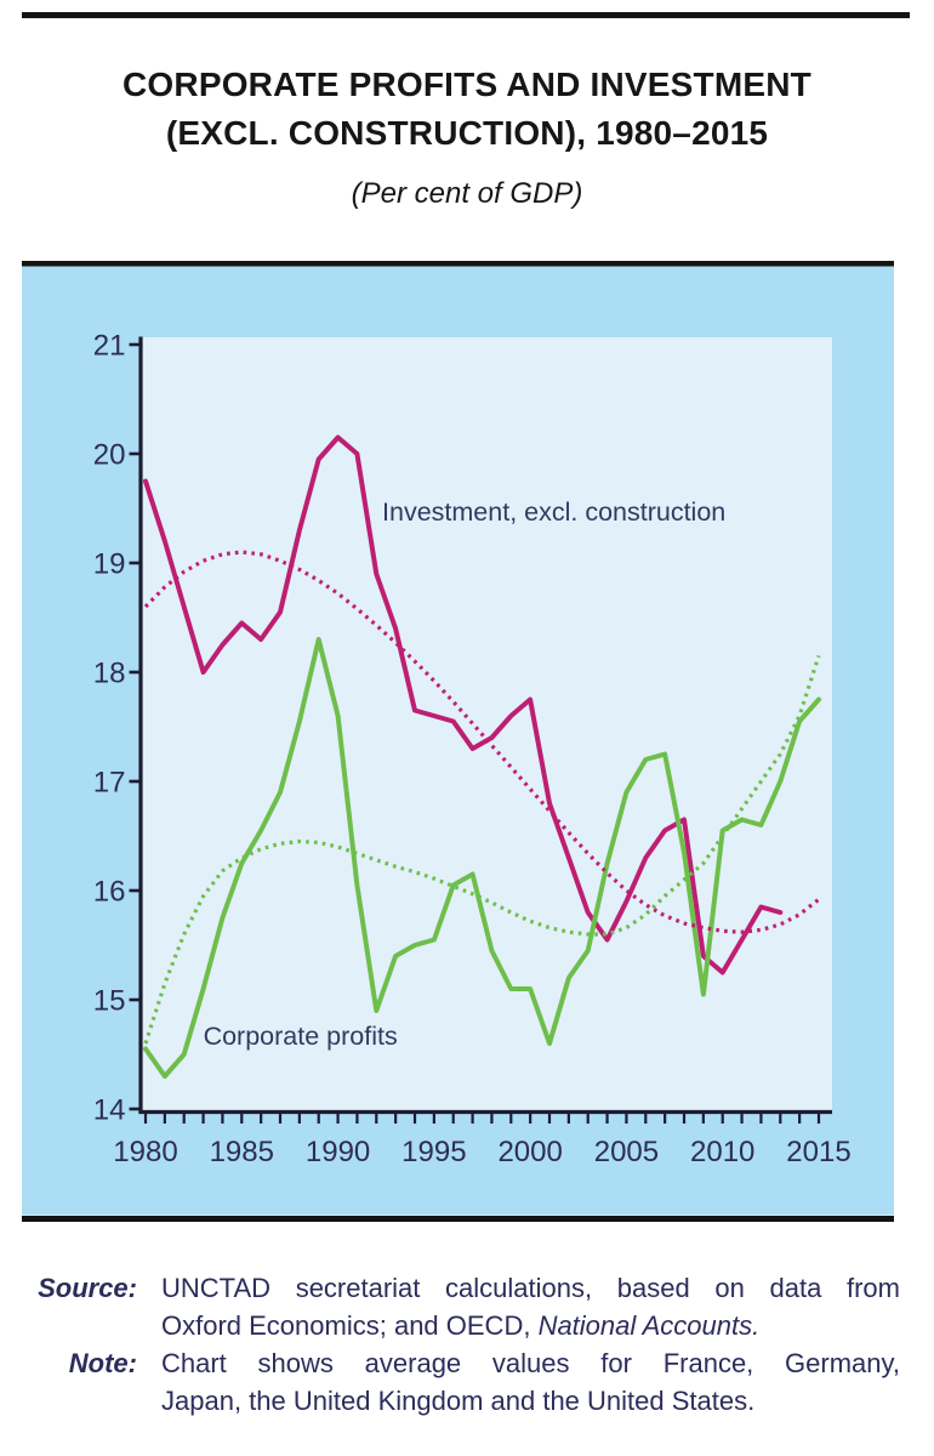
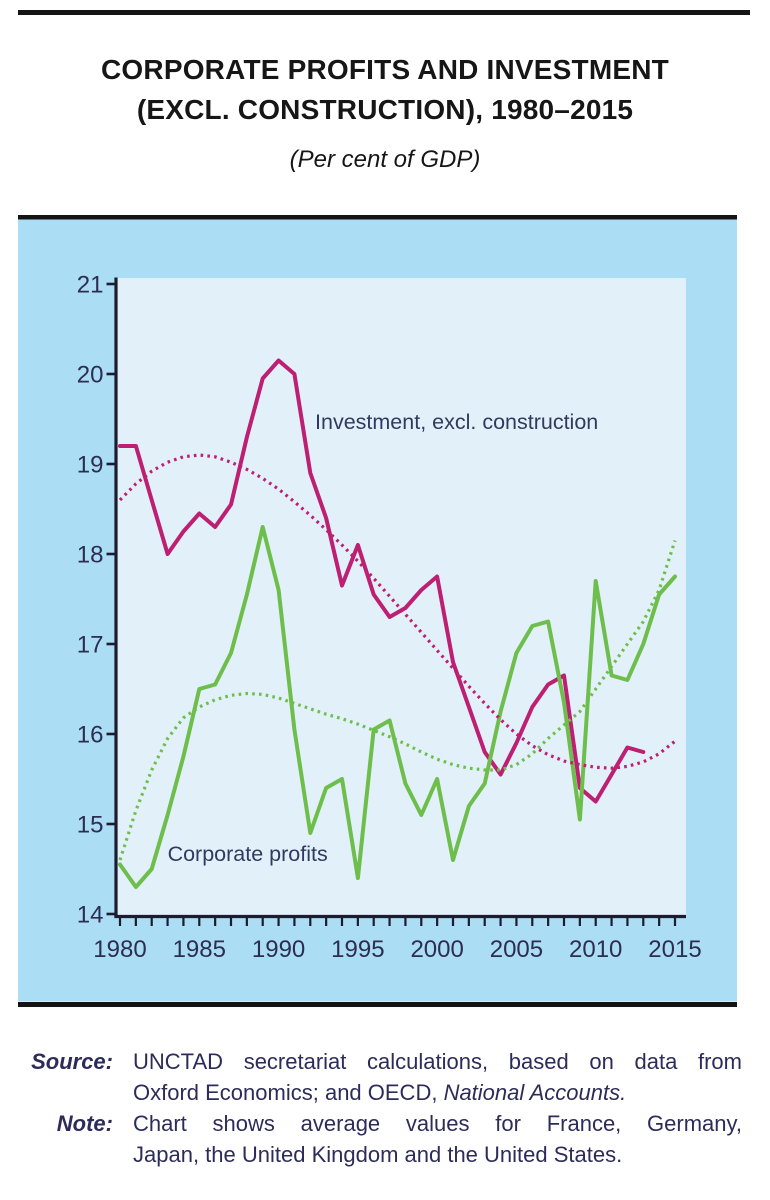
Investment, excl. construction/1980: 19.8 -> 19.2
Corporate profits/1985: 16.2 -> 16.5
Investment, excl. construction/1995: 17.6 -> 18.1
Corporate profits/1995: 15.6 -> 14.4
Corporate profits/2000: 15.1 -> 15.5
Corporate profits/2010: 16.6 -> 17.7
